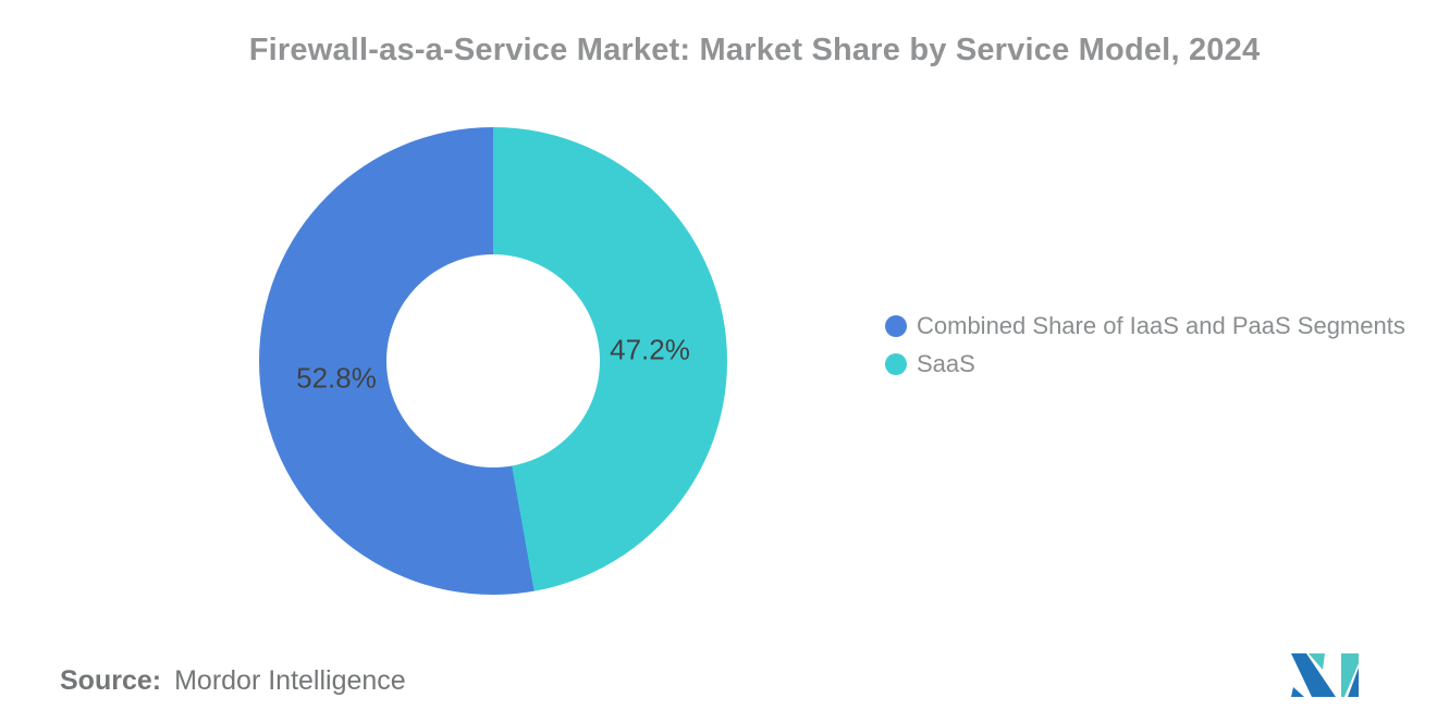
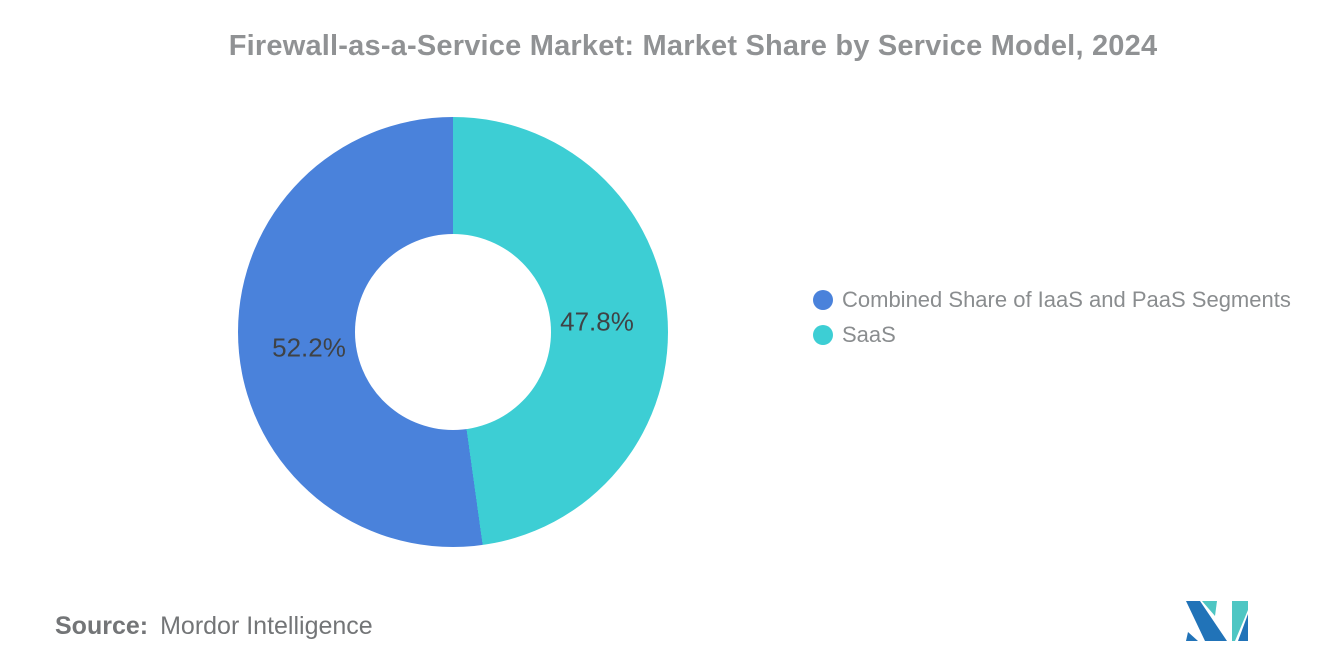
Combined Share of IaaS and PaaS Segments: 52.8% -> 52.2%
SaaS: 47.2% -> 47.8%
